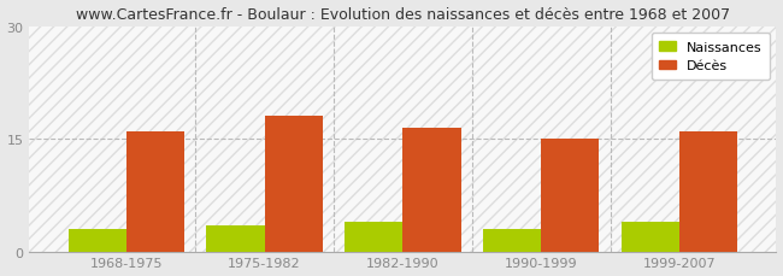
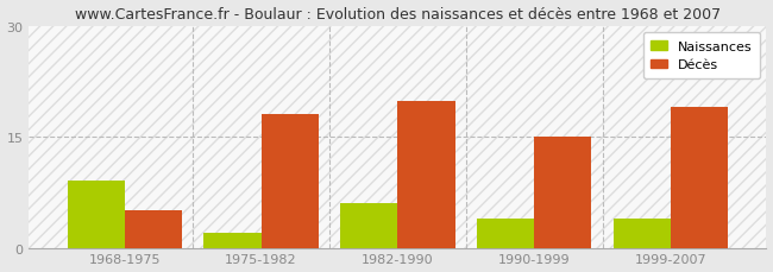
Naissances/1968-1975: 3.0 -> 9.0
Décès/1968-1975: 16.0 -> 5.0
Naissances/1975-1982: 3.5 -> 2.0
Naissances/1982-1990: 4.0 -> 6.0
Décès/1982-1990: 16.5 -> 19.8
Naissances/1990-1999: 3.0 -> 4.0
Décès/1999-2007: 16.0 -> 19.0
